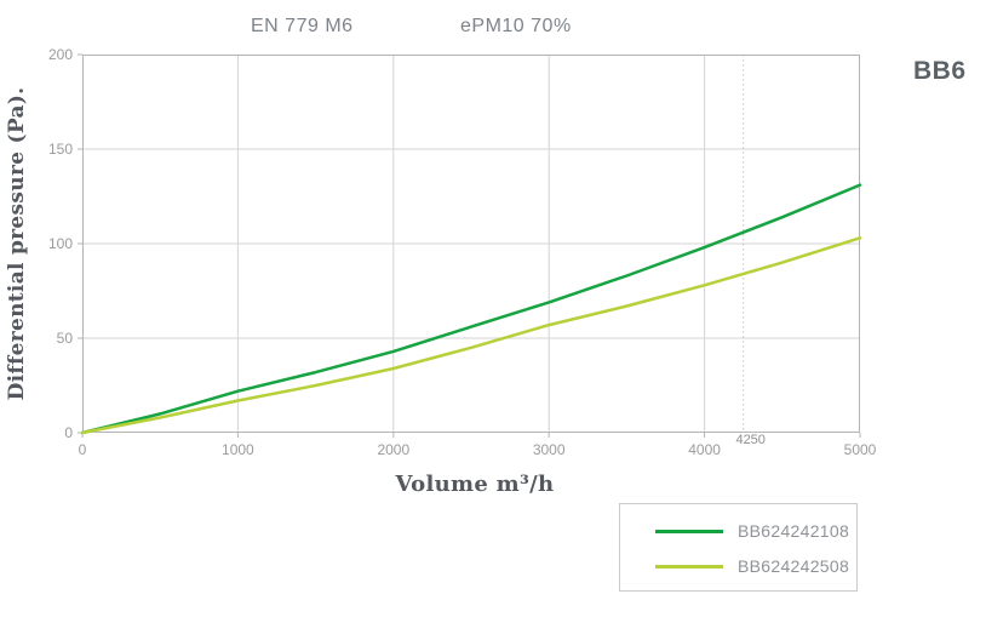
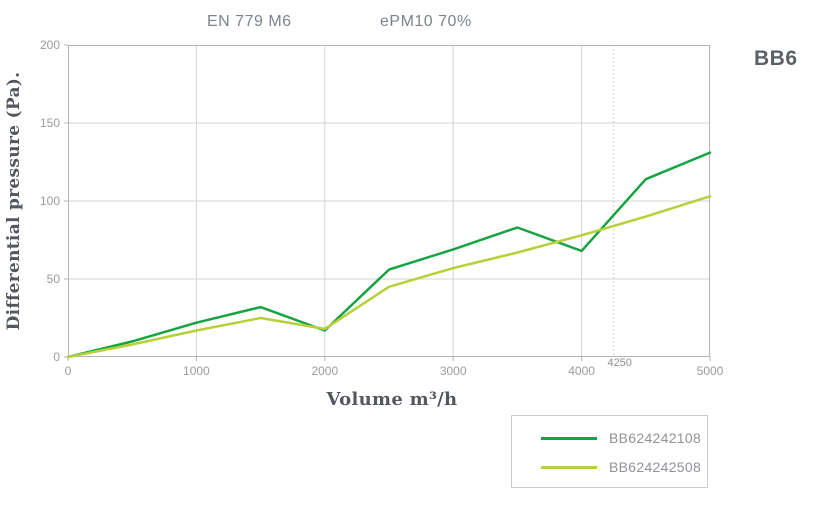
BB624242108/2000: 43 -> 17
BB624242508/2000: 34 -> 18
BB624242108/4000: 98 -> 68
